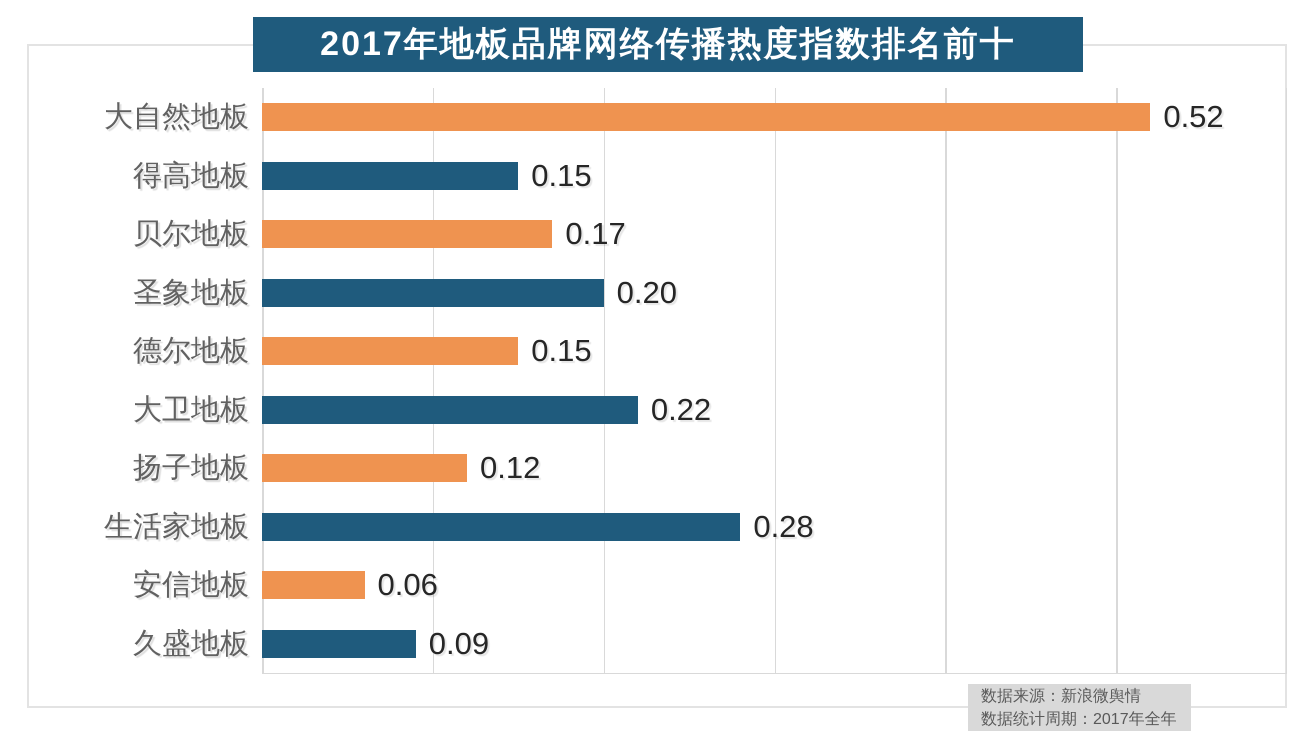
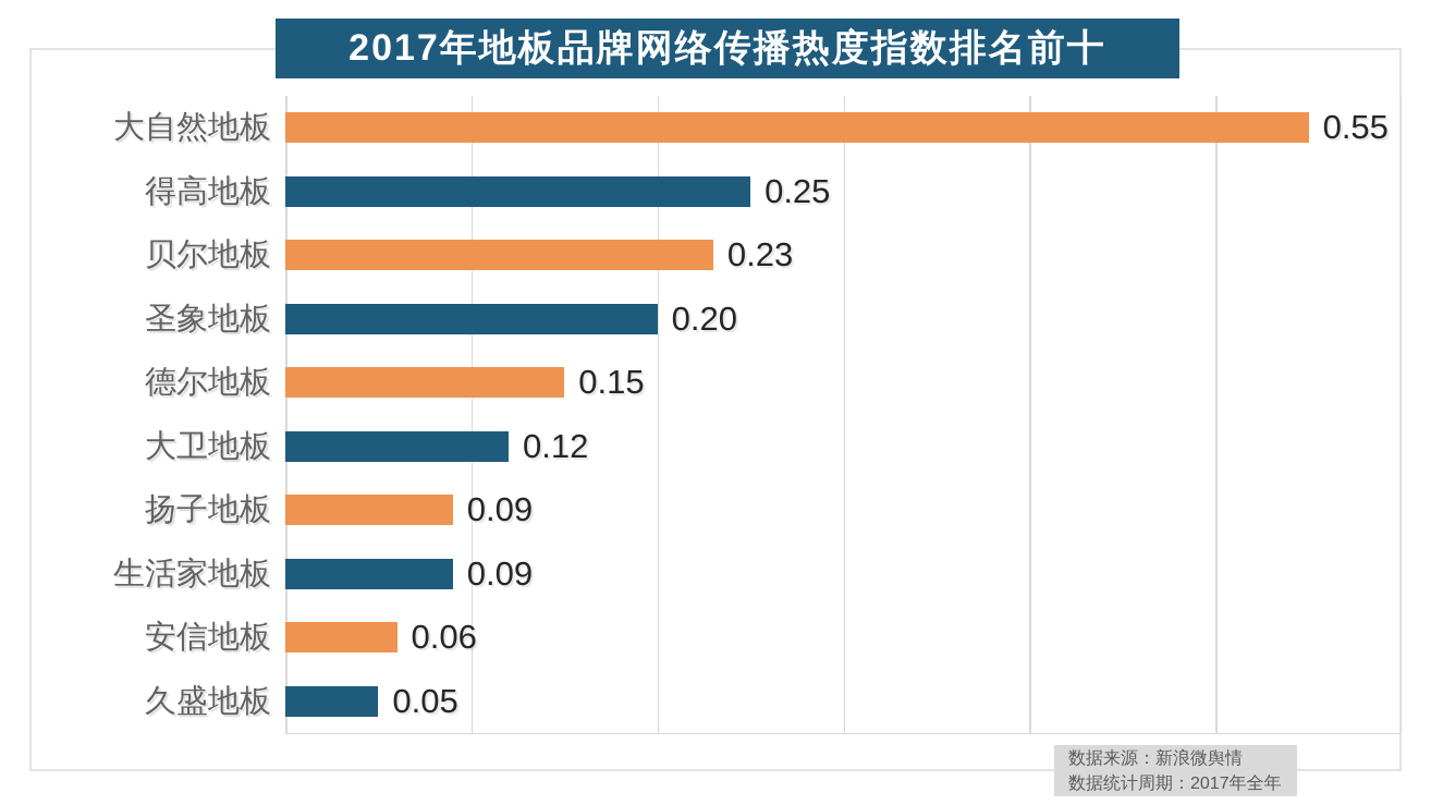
大自然地板: 0.52 -> 0.55
得高地板: 0.15 -> 0.25
贝尔地板: 0.17 -> 0.23
大卫地板: 0.22 -> 0.12
扬子地板: 0.12 -> 0.09
生活家地板: 0.28 -> 0.09
久盛地板: 0.09 -> 0.05
